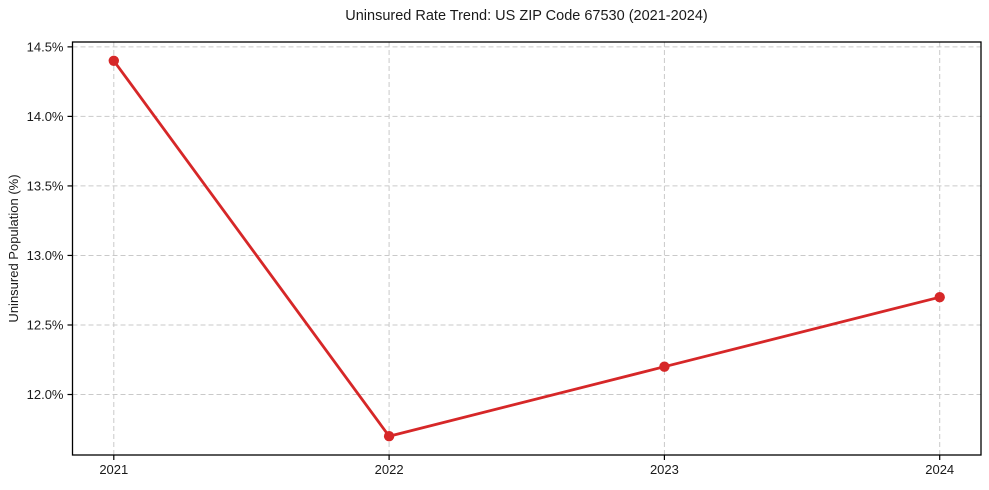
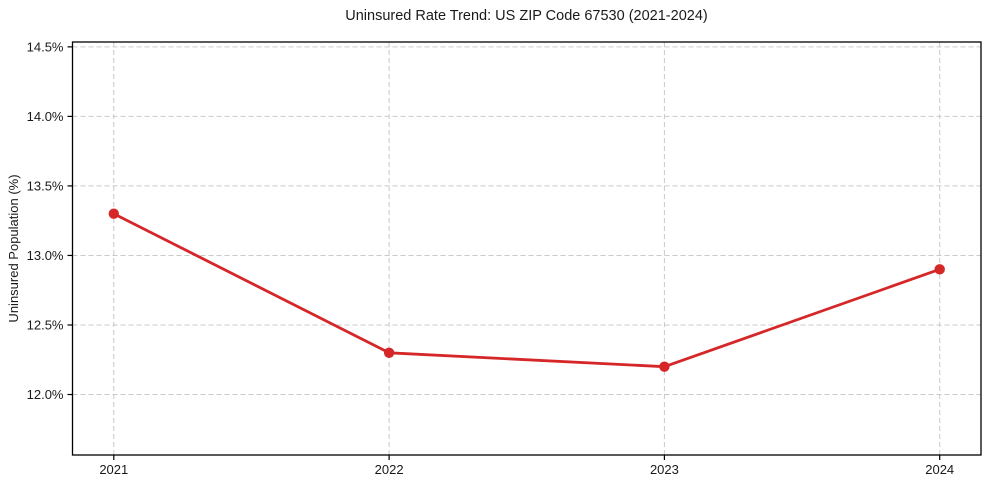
2021: 14.4% -> 13.3%
2022: 11.7% -> 12.3%
2024: 12.7% -> 12.9%
